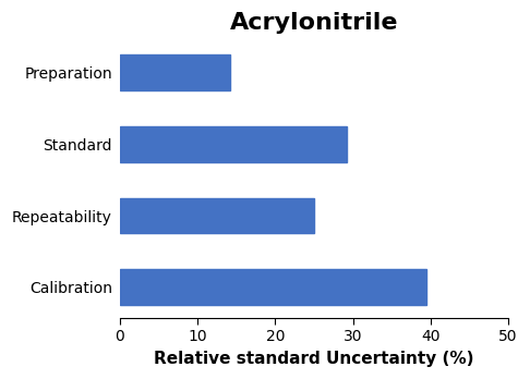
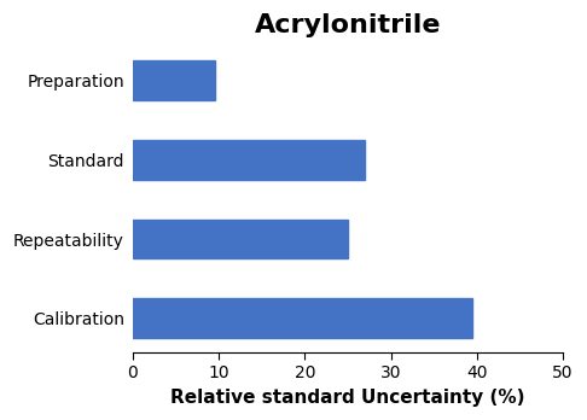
Preparation: 14.2 -> 9.5
Standard: 29.2 -> 27.0
